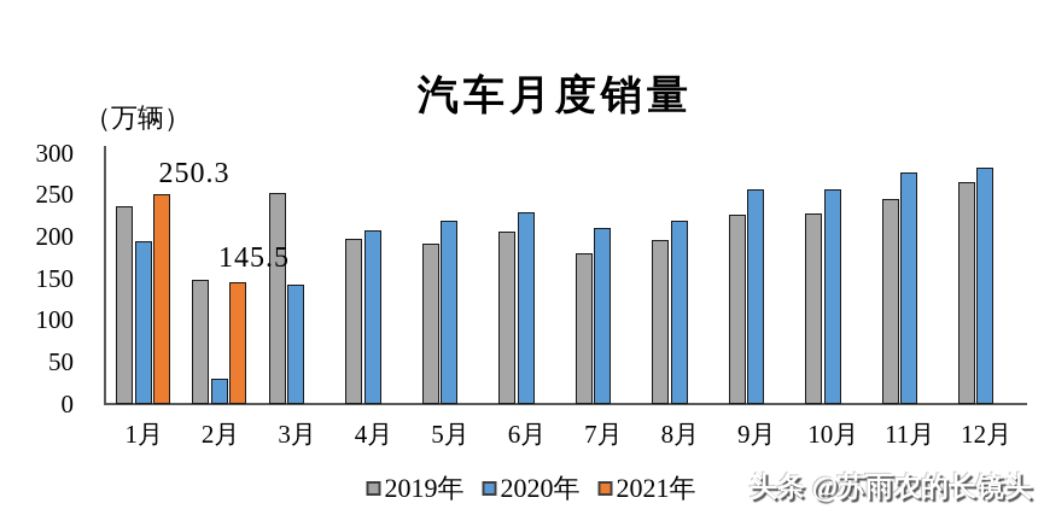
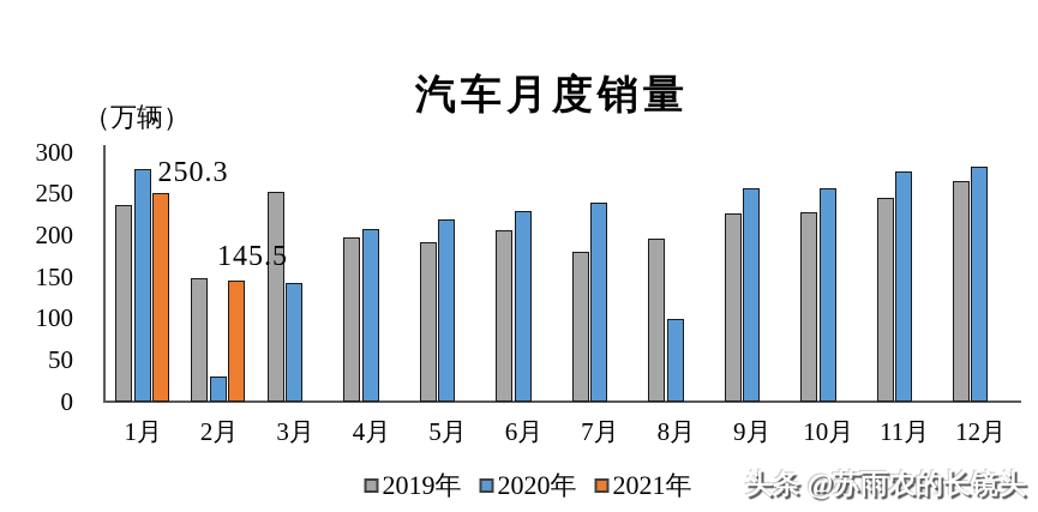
2020年/1月: 190 -> 280
2020年/7月: 210 -> 240
2020年/8月: 220 -> 100
